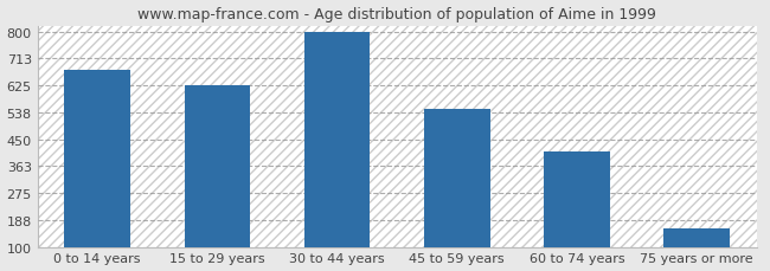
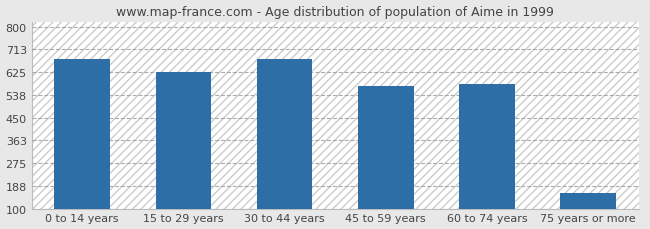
30 to 44 years: 800 -> 675
45 to 59 years: 547 -> 570
60 to 74 years: 410 -> 580
